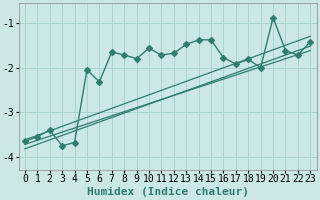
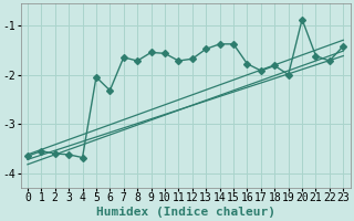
2: -3.40 -> -3.60
3: -3.75 -> -3.62
9: -1.80 -> -1.55
